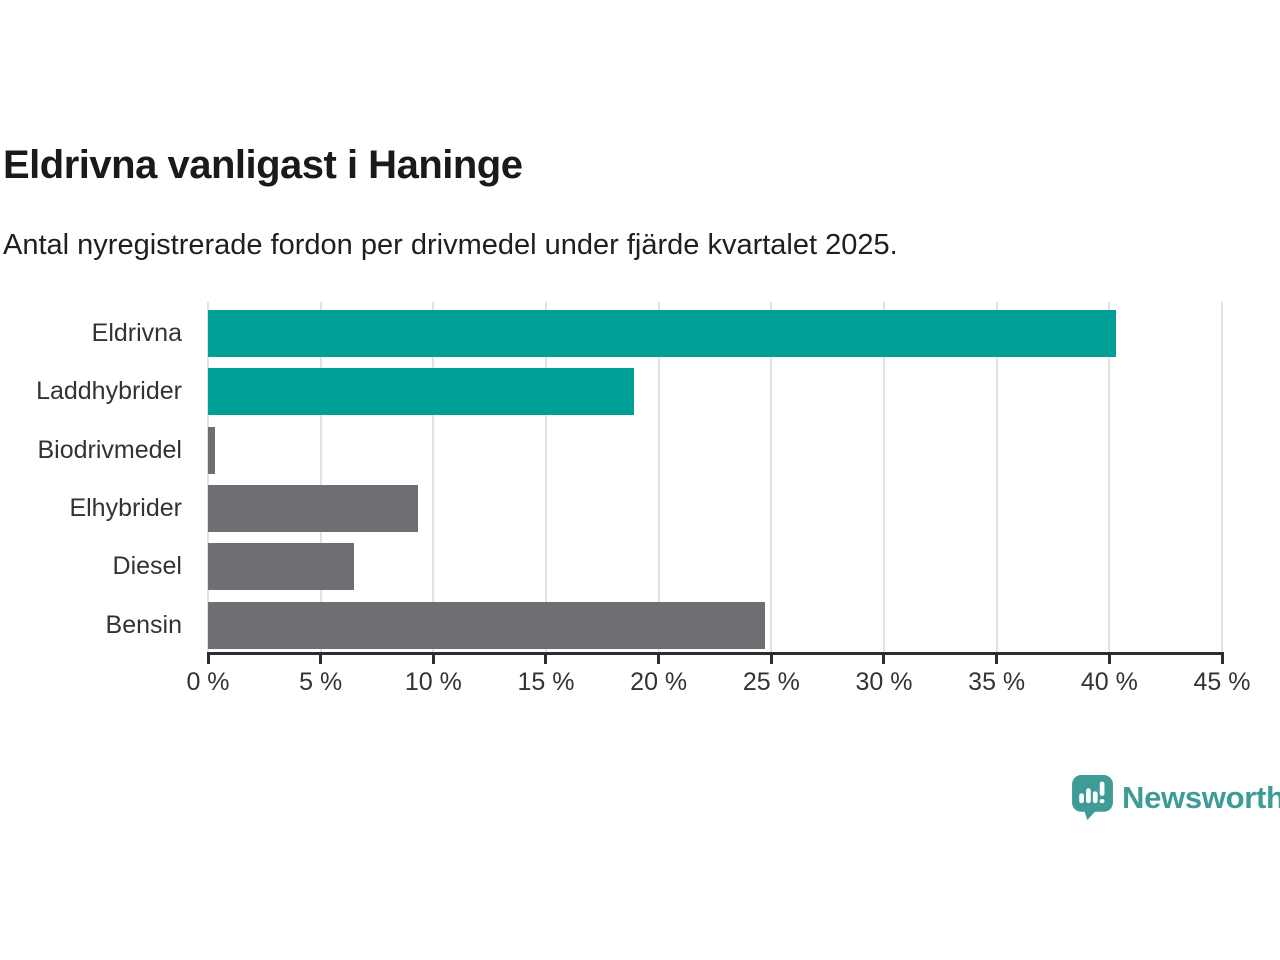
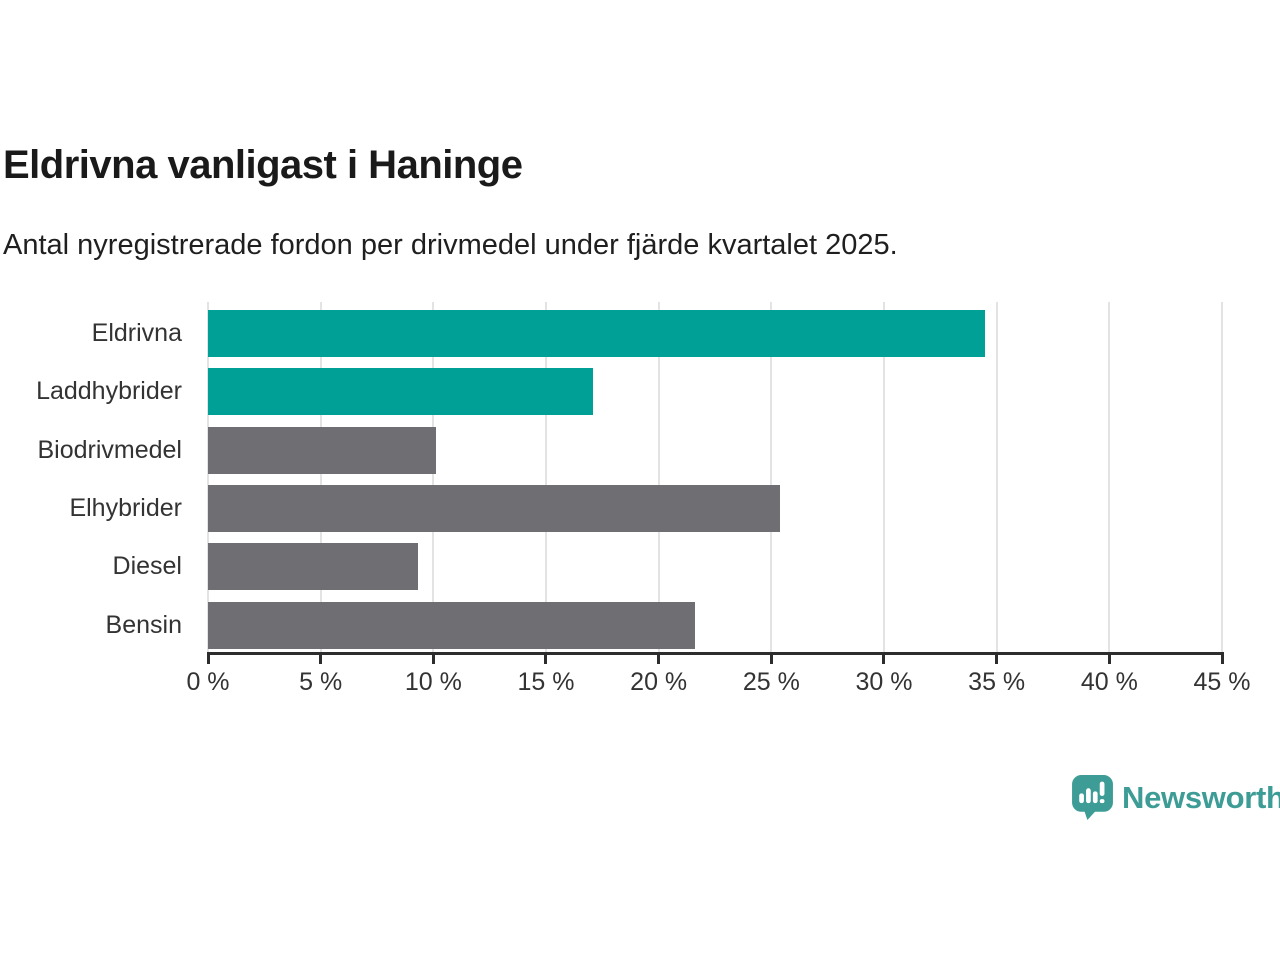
Eldrivna: 40.3% -> 34.5%
Laddhybrider: 18.9% -> 17.1%
Biodrivmedel: 0.3% -> 10.1%
Elhybrider: 9.3% -> 25.4%
Diesel: 6.5% -> 9.3%
Bensin: 24.7% -> 21.6%
